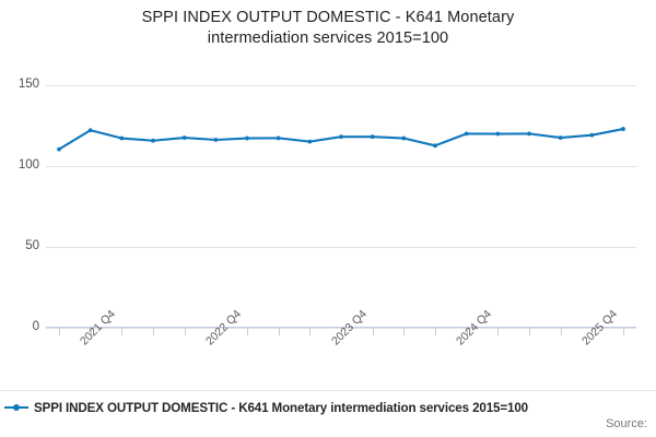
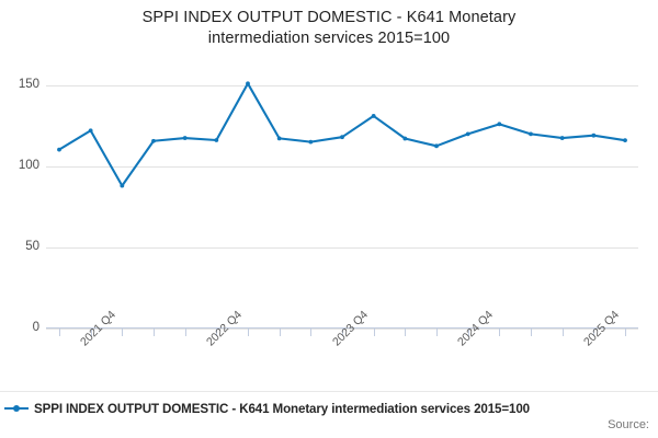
2021 Q4: 117 -> 88
2022 Q4: 117 -> 151
2023 Q4: 118 -> 131
2024 Q4: 120 -> 126
2025 Q4: 123 -> 116
